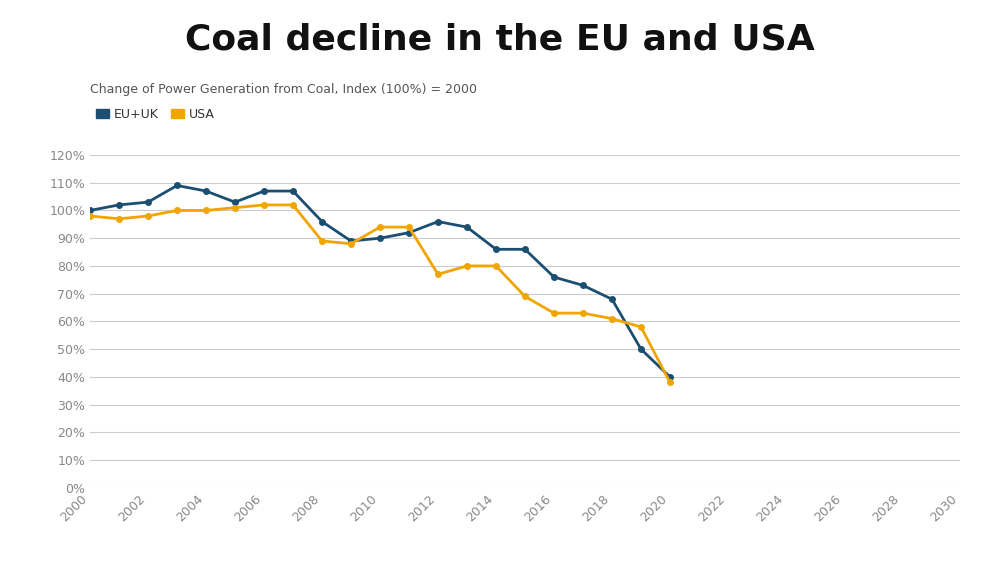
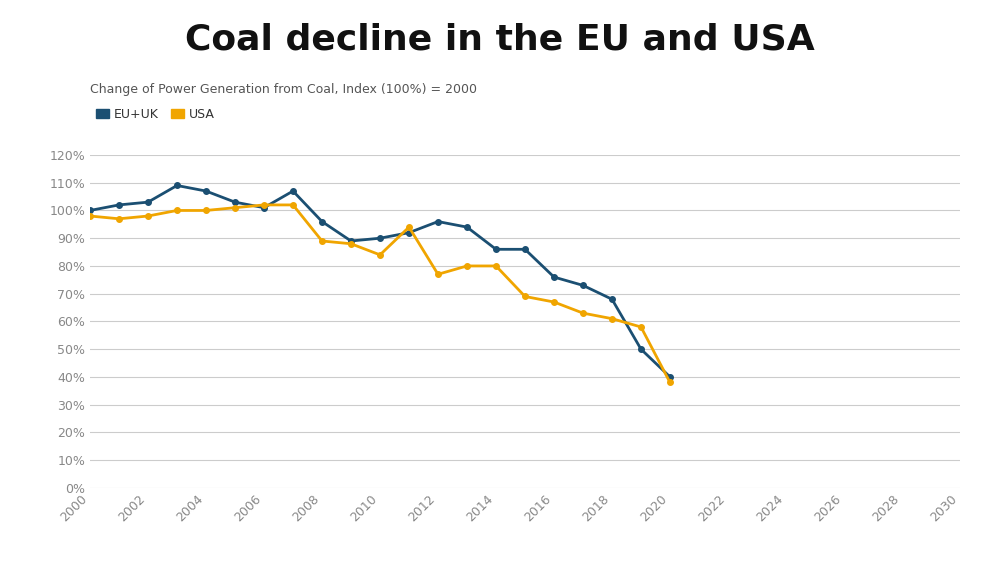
EU+UK/2006: 107% -> 101%
USA/2010: 94% -> 84%
USA/2016: 63% -> 67%
